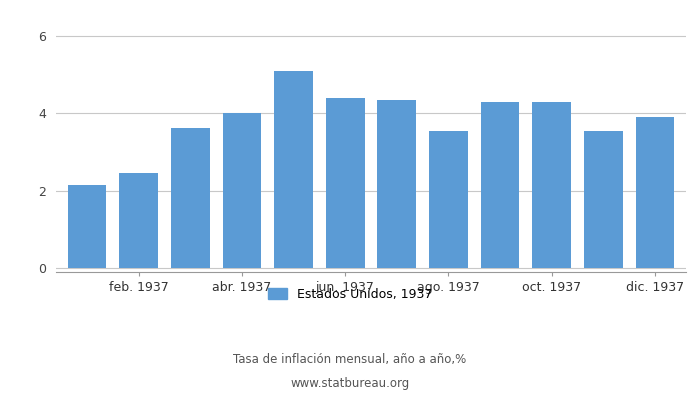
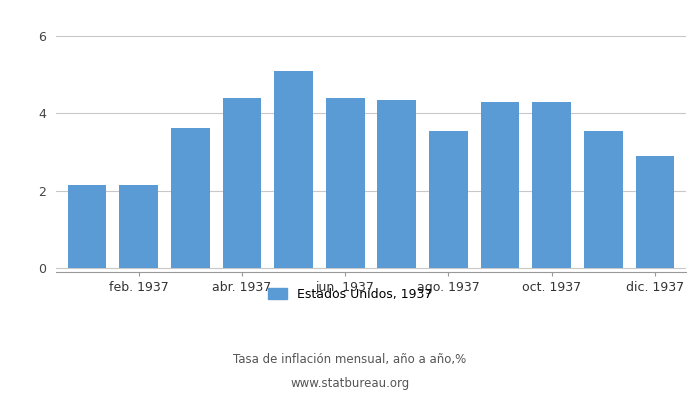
feb. 1937: 2.45 -> 2.15
abr. 1937: 4.00 -> 4.40
dic. 1937: 3.90 -> 2.90
